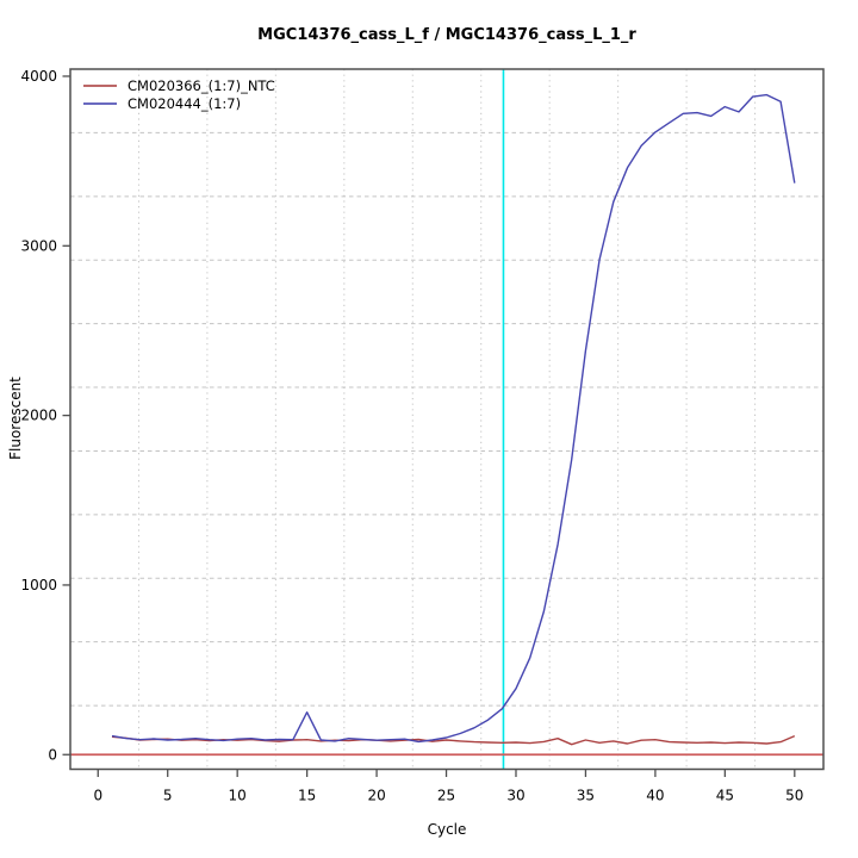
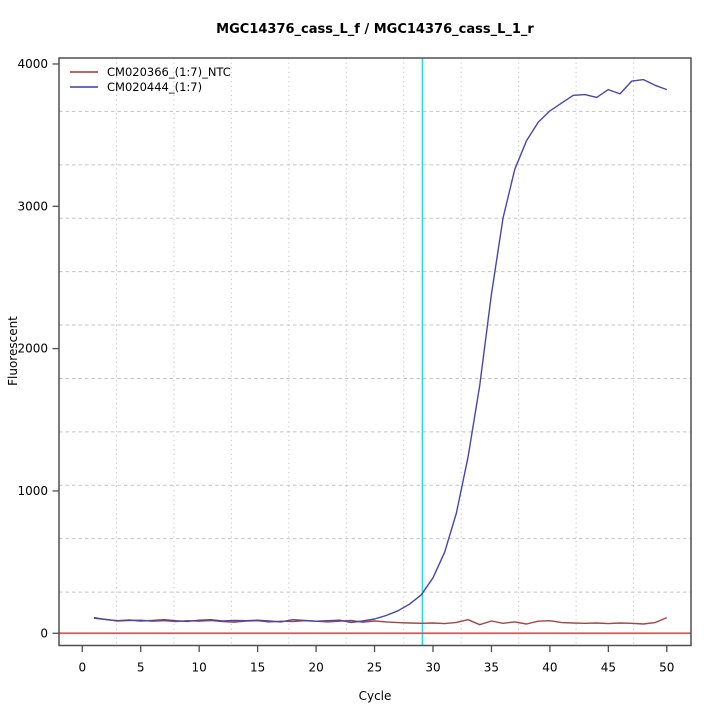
CM020444_(1:7)/15: 250 -> 90
CM020444_(1:7)/50: 3370 -> 3820
